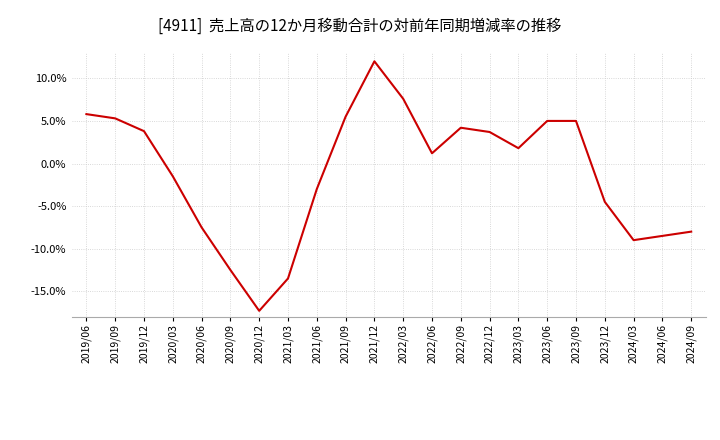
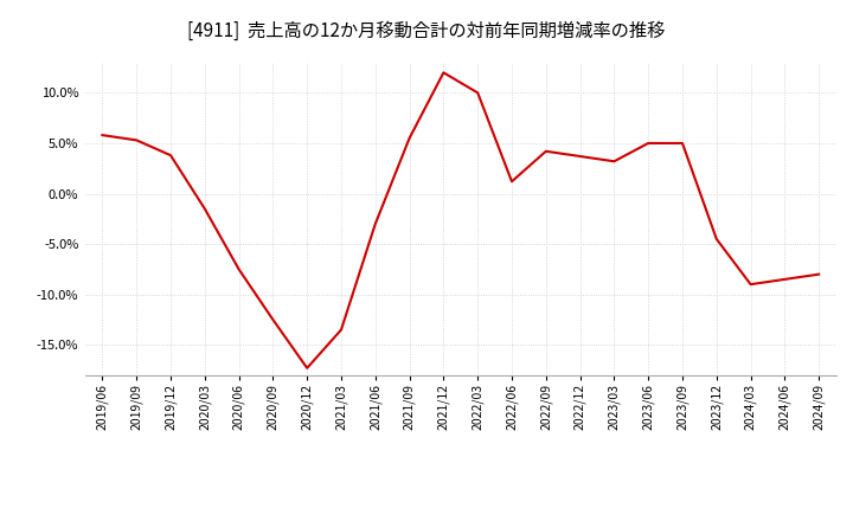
2022/03: 7.6% -> 10.0%
2023/03: 1.8% -> 3.2%
